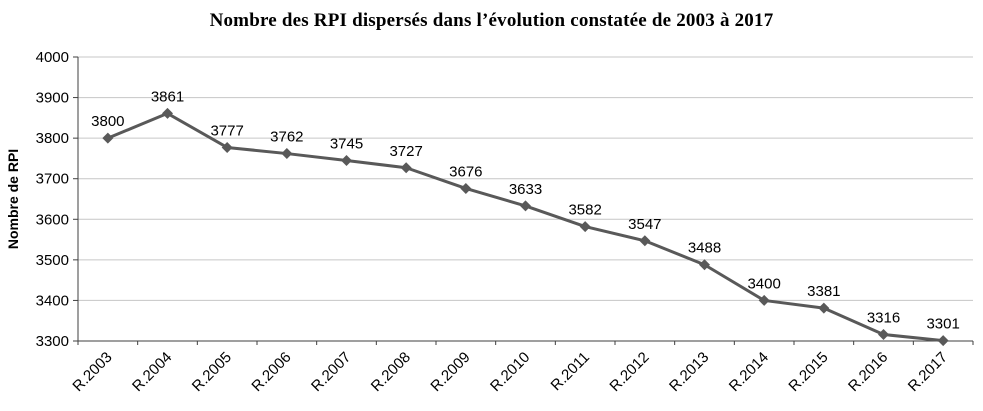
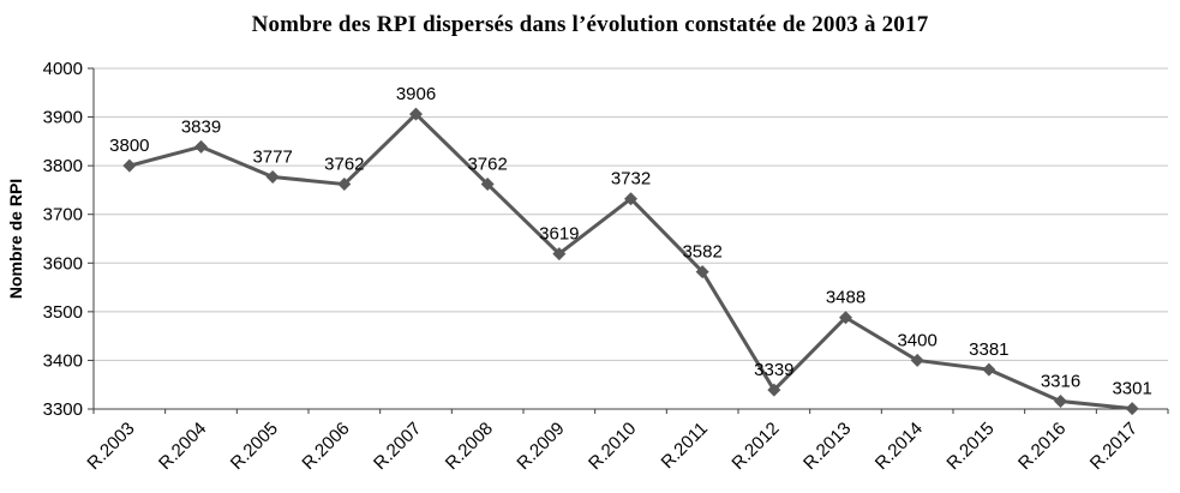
R.2004: 3861 -> 3839
R.2007: 3745 -> 3906
R.2008: 3727 -> 3762
R.2009: 3676 -> 3619
R.2010: 3633 -> 3732
R.2012: 3547 -> 3339
